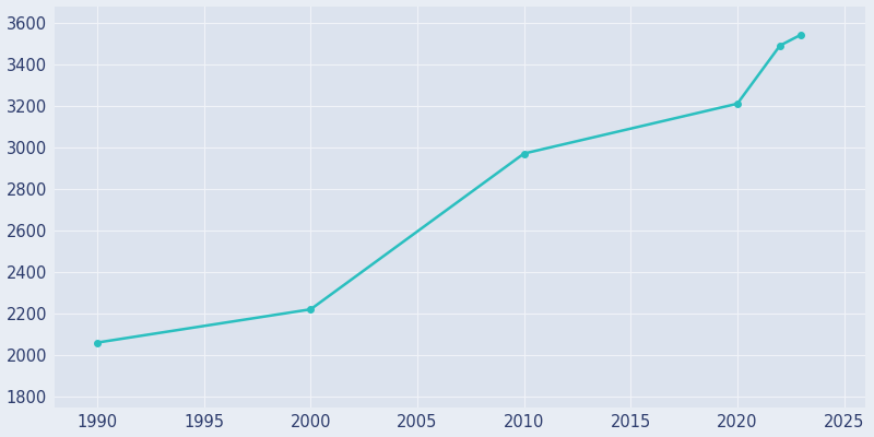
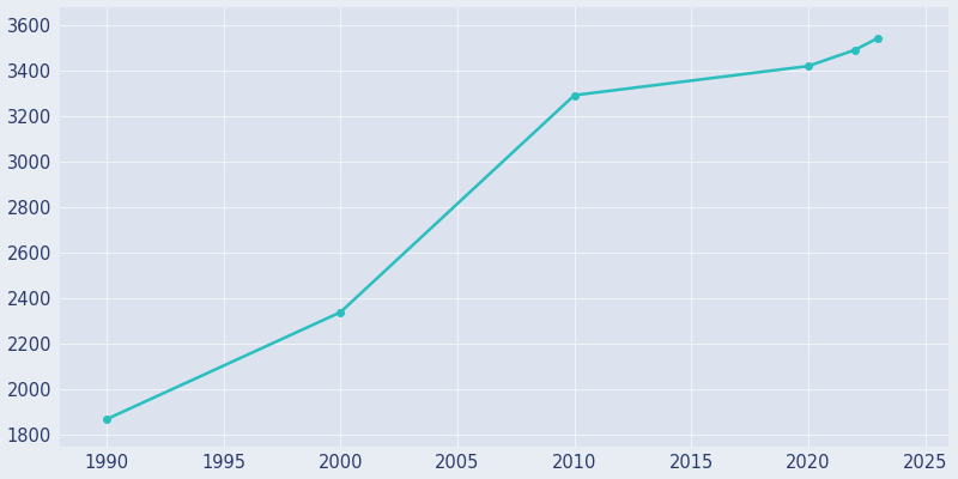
1990: 2060 -> 1870
2000: 2220 -> 2340
2010: 2970 -> 3290
2020: 3210 -> 3420
